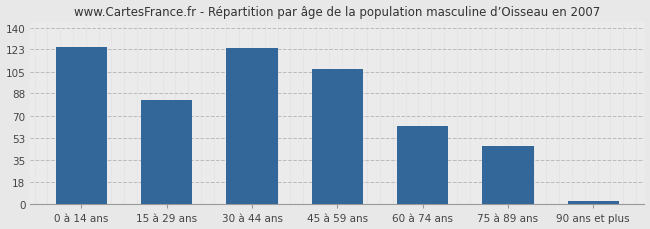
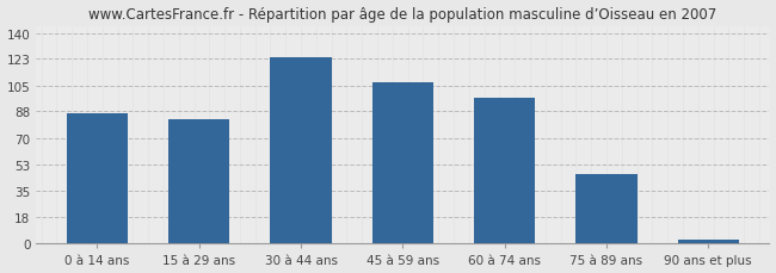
0 à 14 ans: 125 -> 87
60 à 74 ans: 62 -> 97
